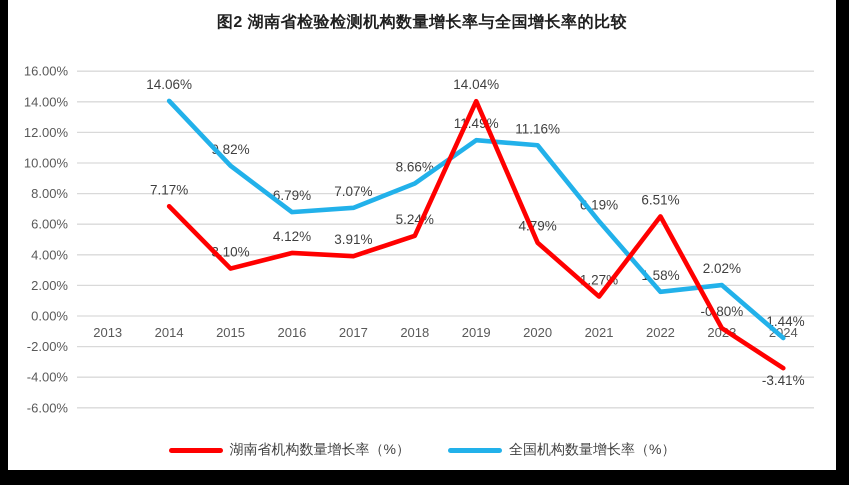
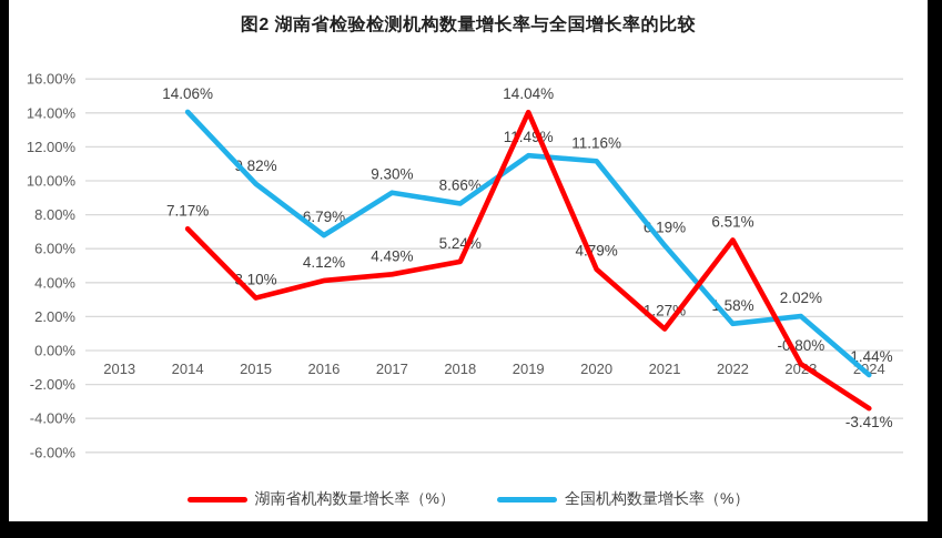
湖南省机构数量增长率（%）/2017: 3.91% -> 4.49%
全国机构数量增长率（%）/2017: 7.07% -> 9.30%
